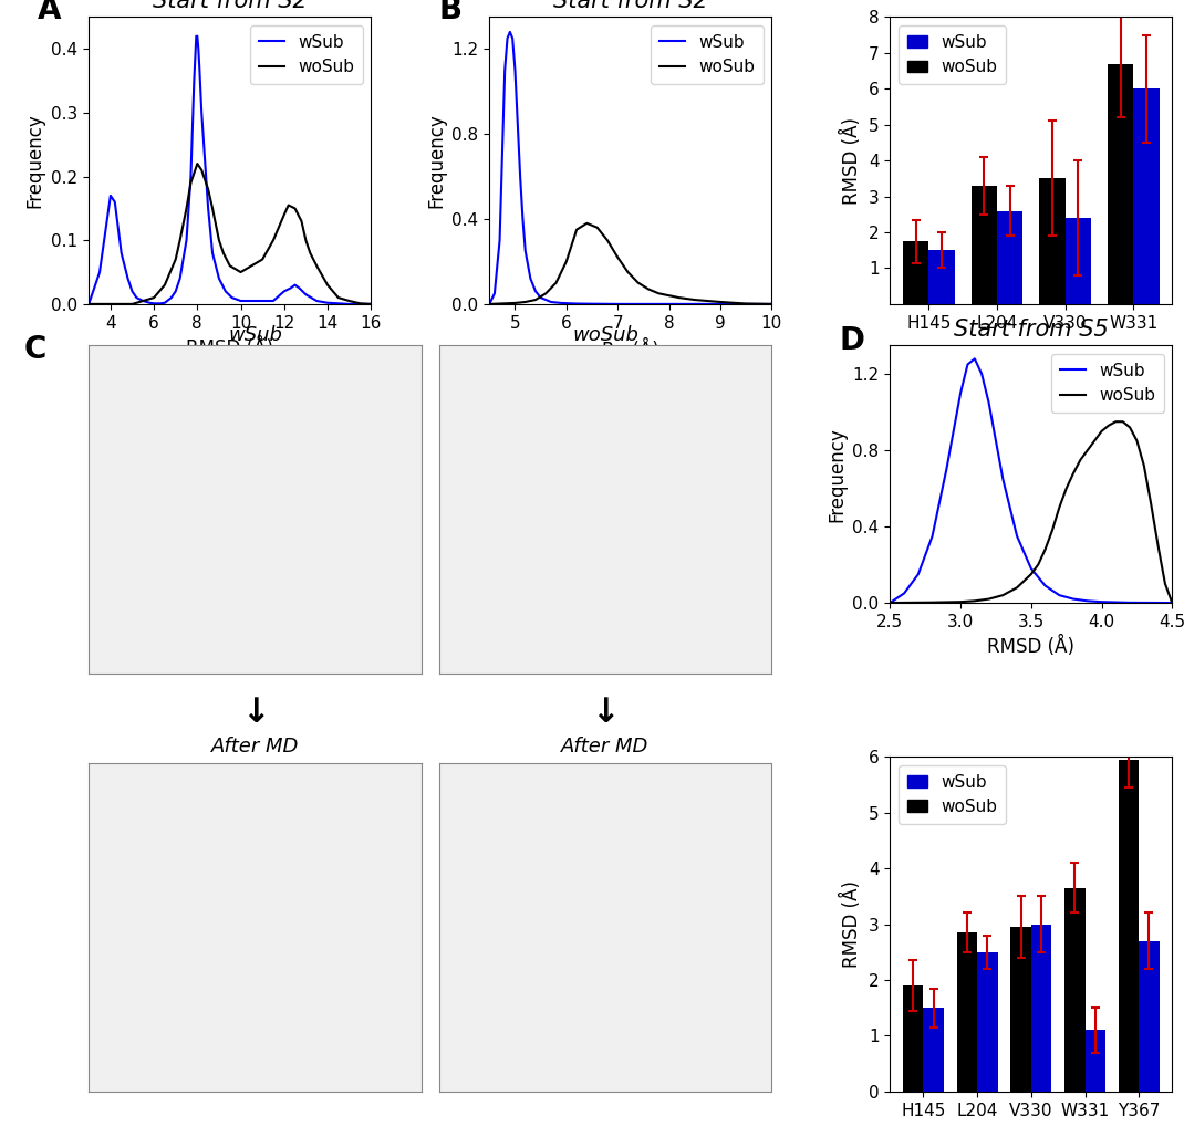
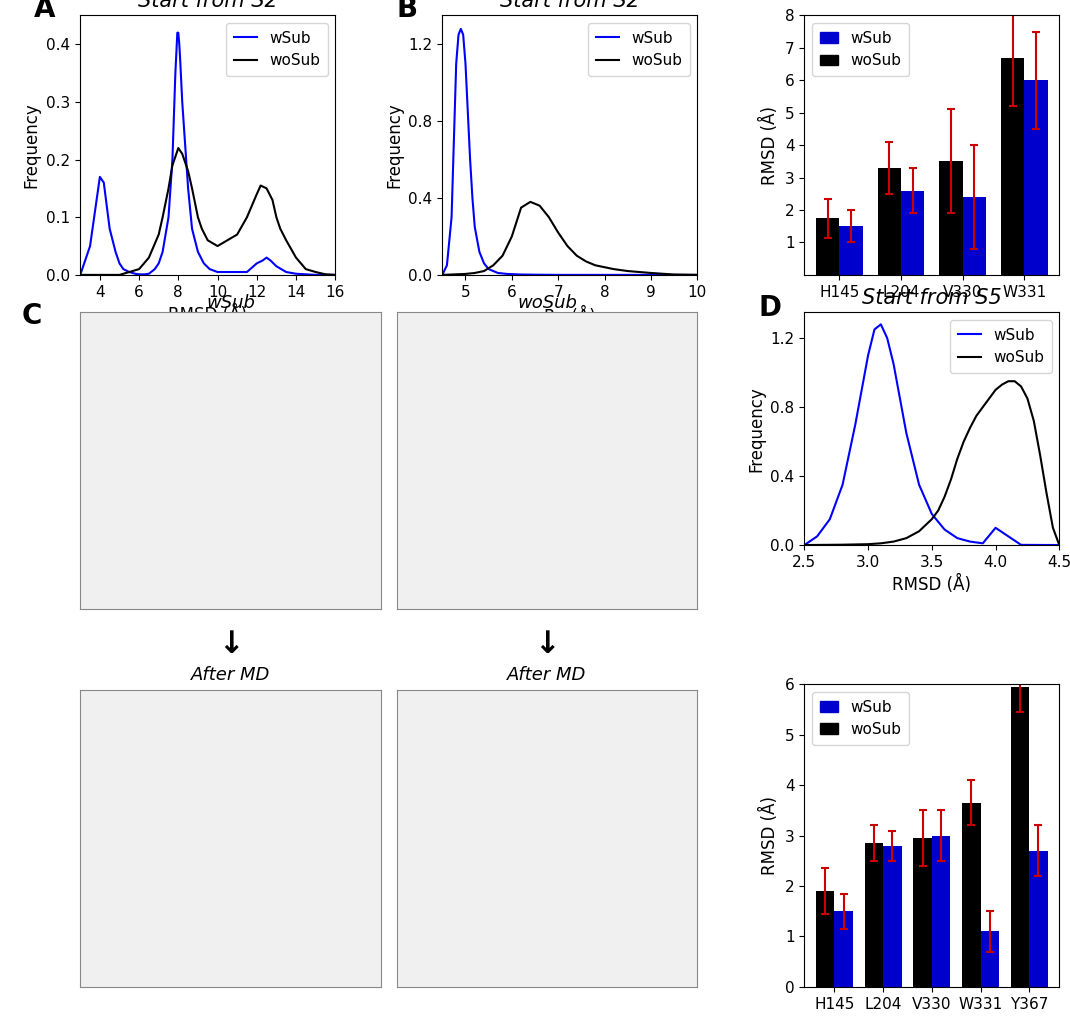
wSub/4.0: 0.01 -> 0.10
wSub/L204: 2.5 -> 2.8
